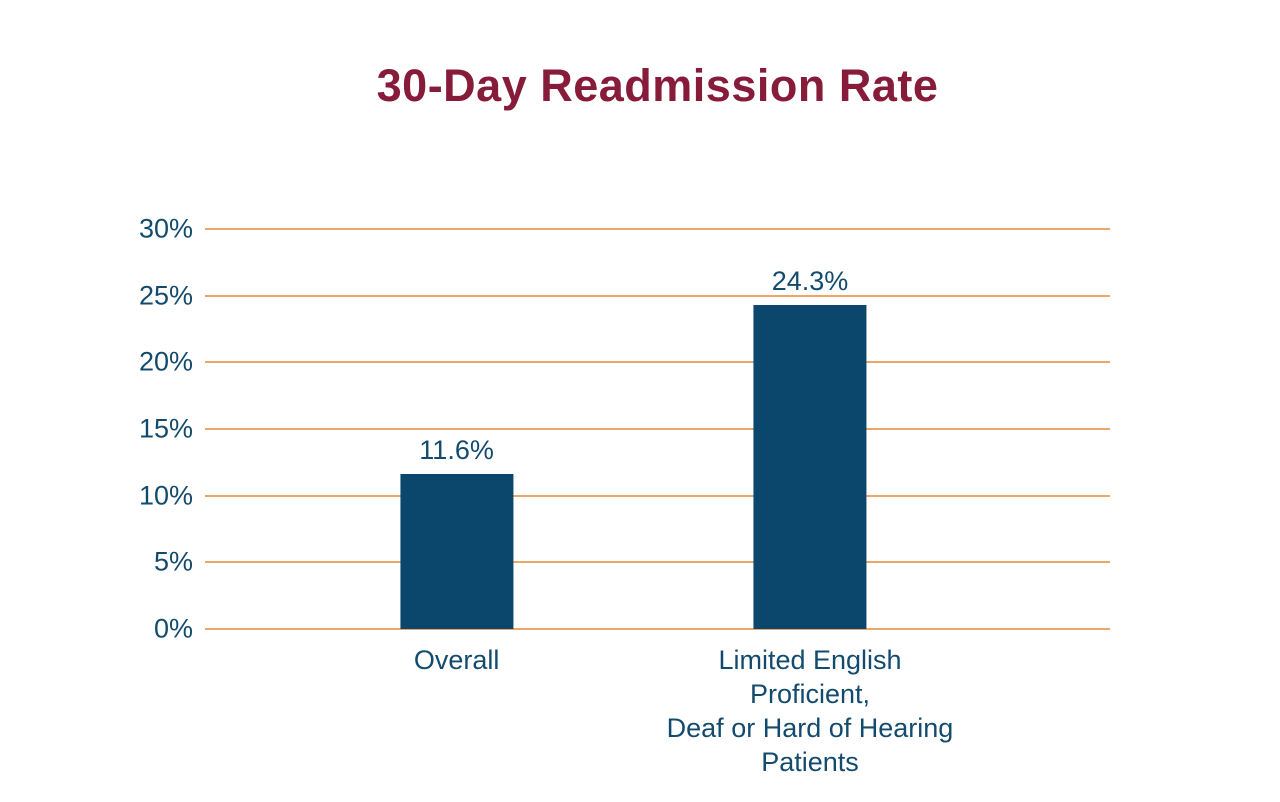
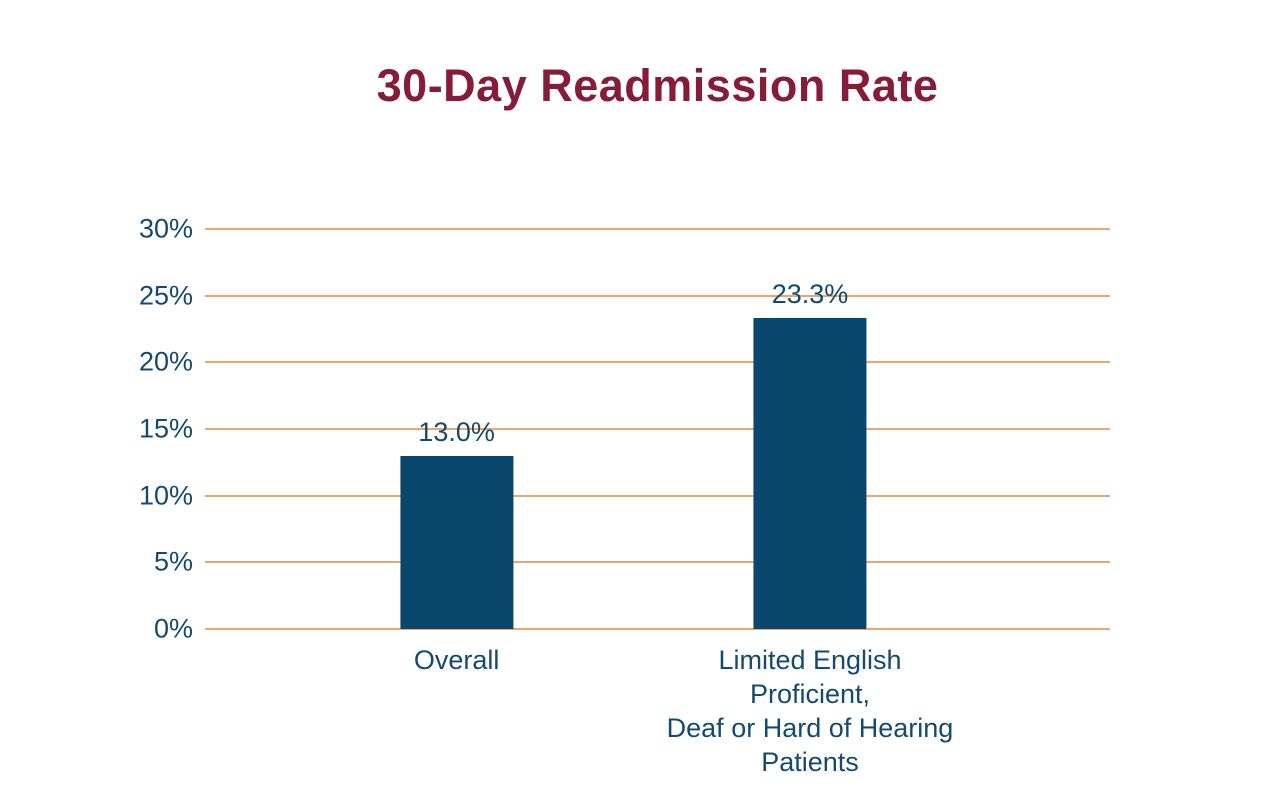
Overall: 11.6% -> 13.0%
Limited English Proficient, Deaf or Hard of Hearing Patients: 24.3% -> 23.3%
